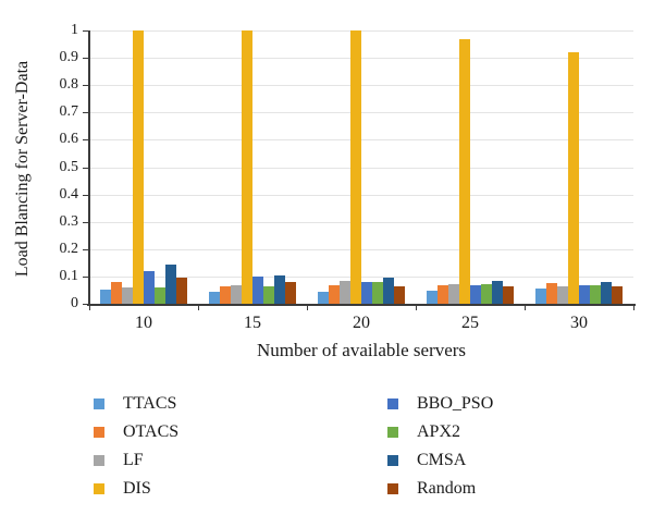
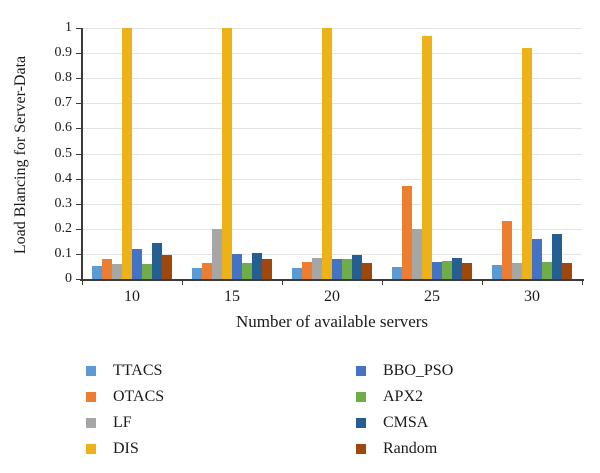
LF/15: 0.07 -> 0.20
OTACS/25: 0.07 -> 0.37
LF/25: 0.07 -> 0.20
OTACS/30: 0.07 -> 0.23
BBO_PSO/30: 0.07 -> 0.16
CMSA/30: 0.08 -> 0.18
